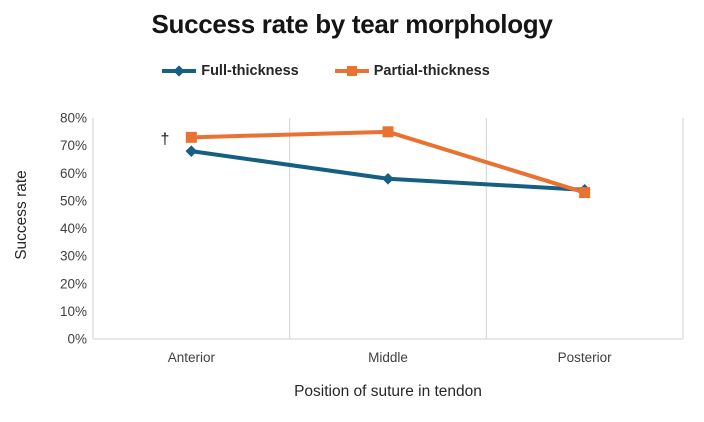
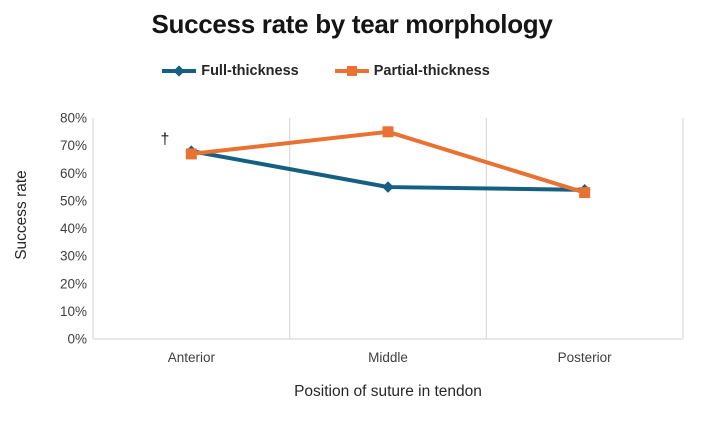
Partial-thickness/Anterior: 73% -> 67%
Full-thickness/Middle: 58% -> 55%
